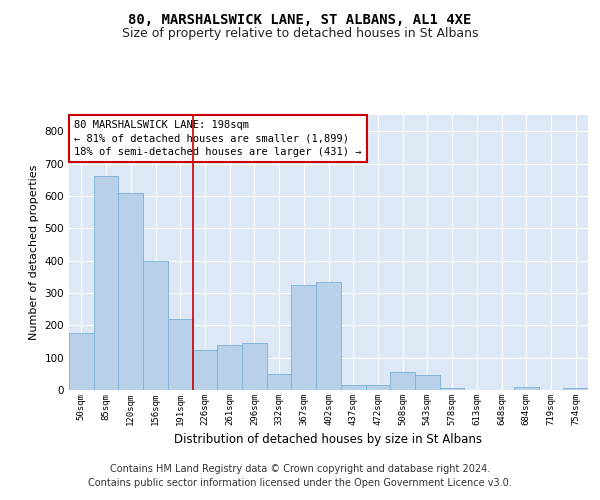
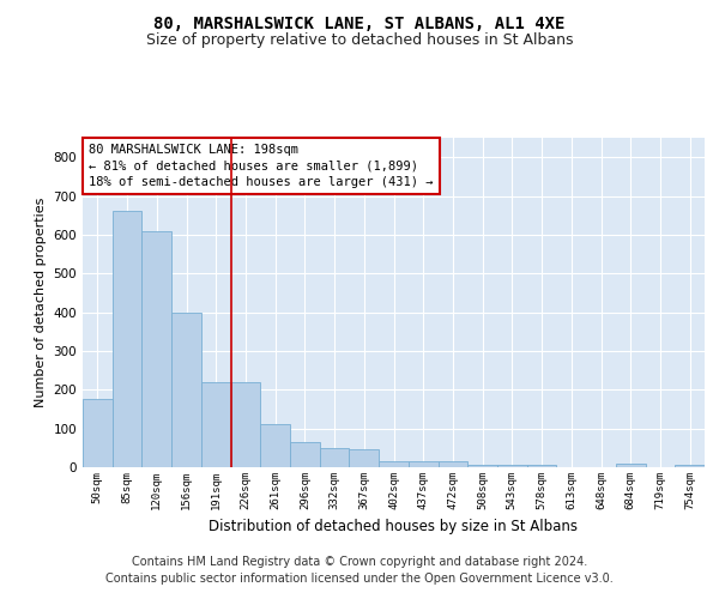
226sqm: 125 -> 218
261sqm: 140 -> 110
296sqm: 145 -> 65
367sqm: 325 -> 45
402sqm: 335 -> 17
508sqm: 55 -> 7
543sqm: 45 -> 7
